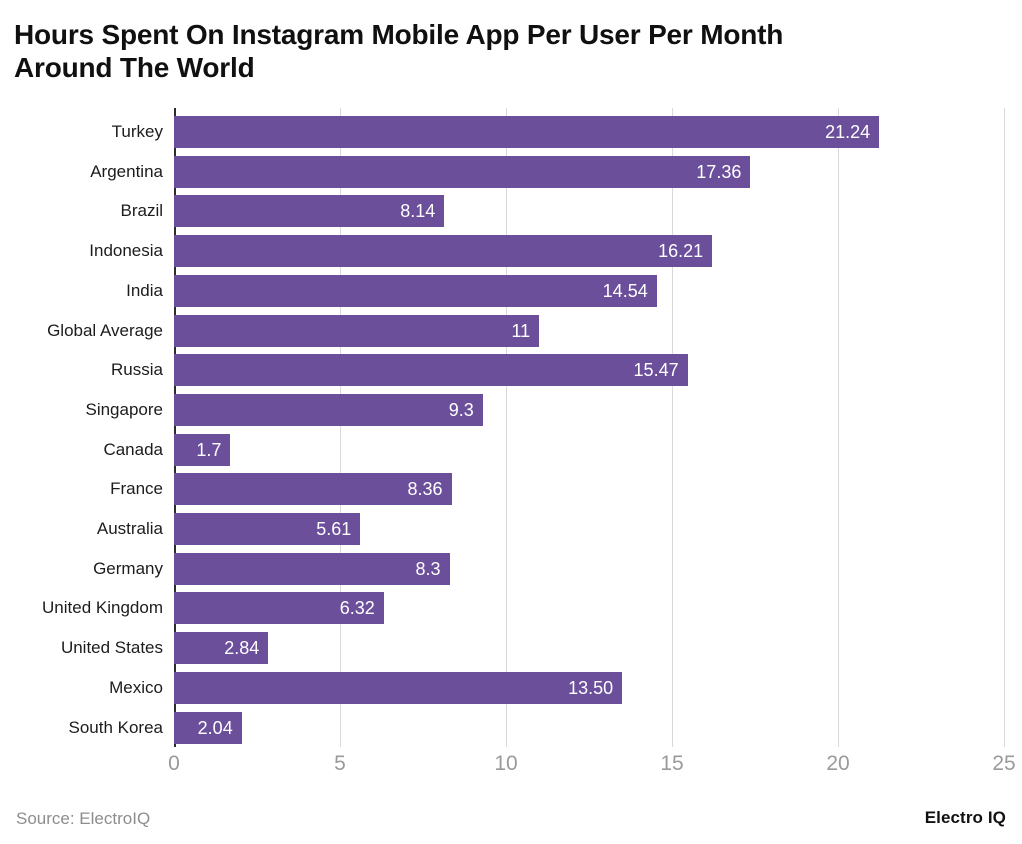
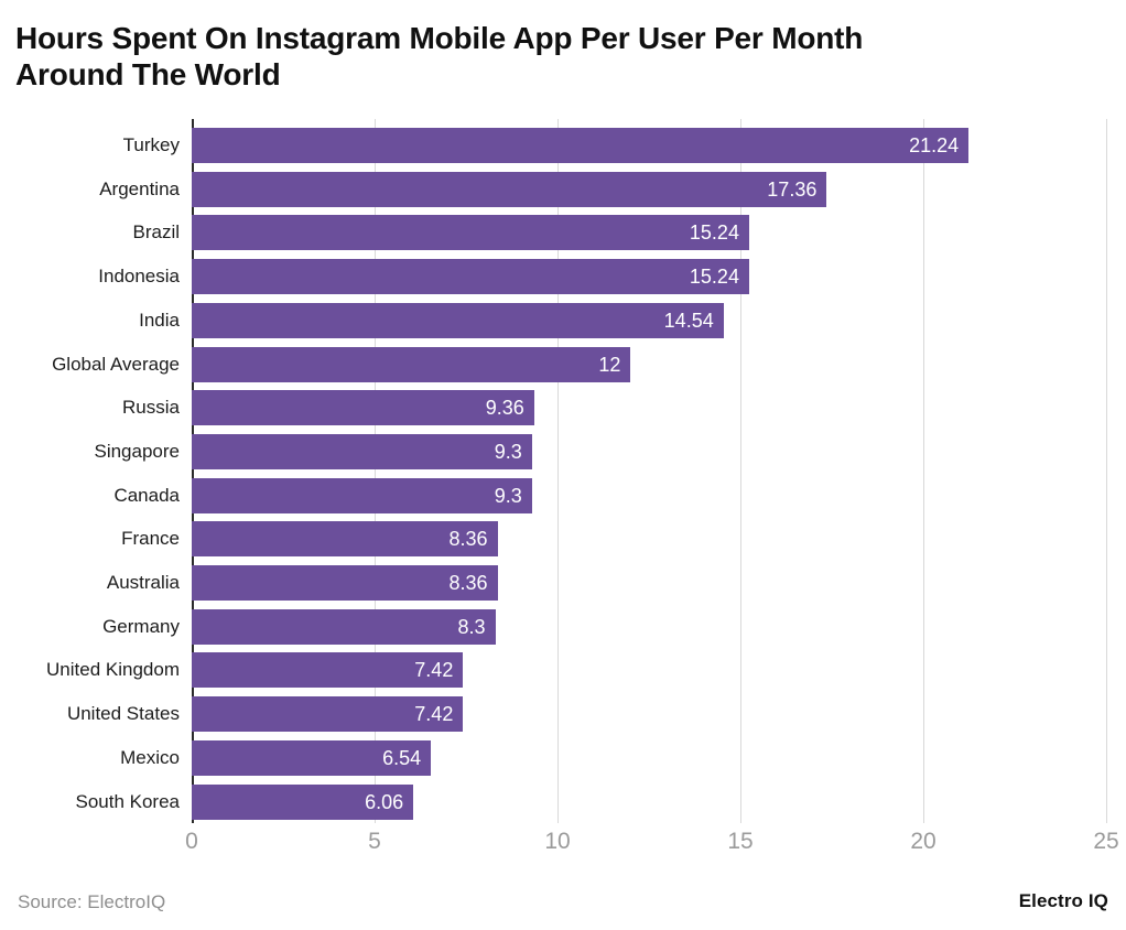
Brazil: 8.14 -> 15.24
Indonesia: 16.21 -> 15.24
Global Average: 11 -> 12
Russia: 15.47 -> 9.36
Canada: 1.7 -> 9.3
Australia: 5.61 -> 8.36
United Kingdom: 6.32 -> 7.42
United States: 2.84 -> 7.42
Mexico: 13.50 -> 6.54
South Korea: 2.04 -> 6.06
